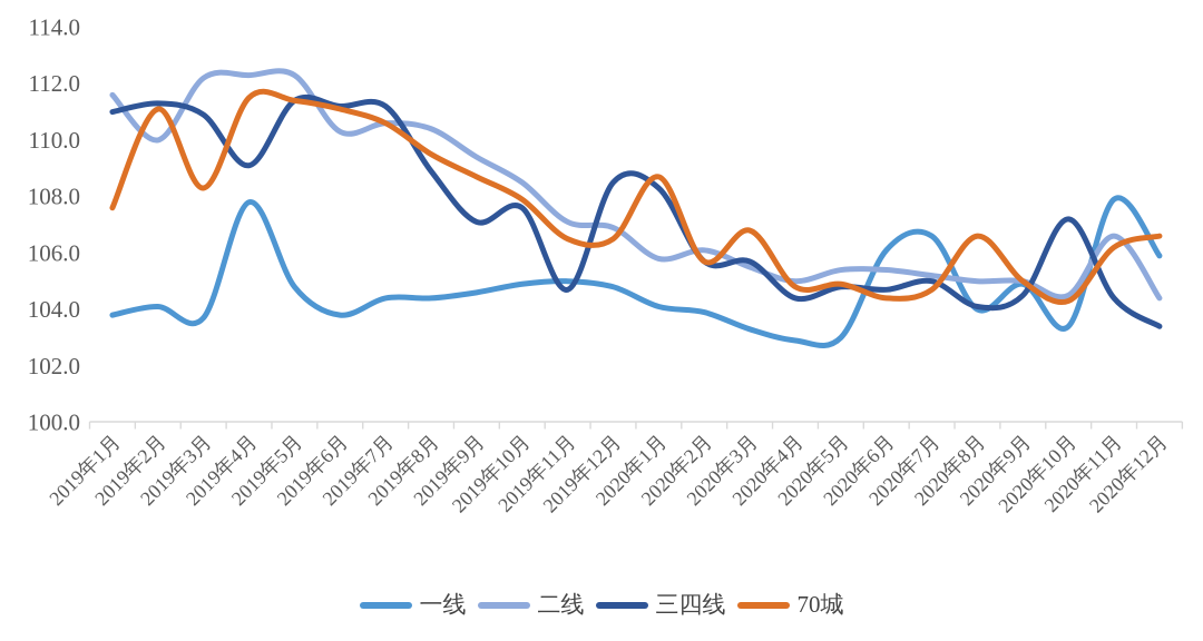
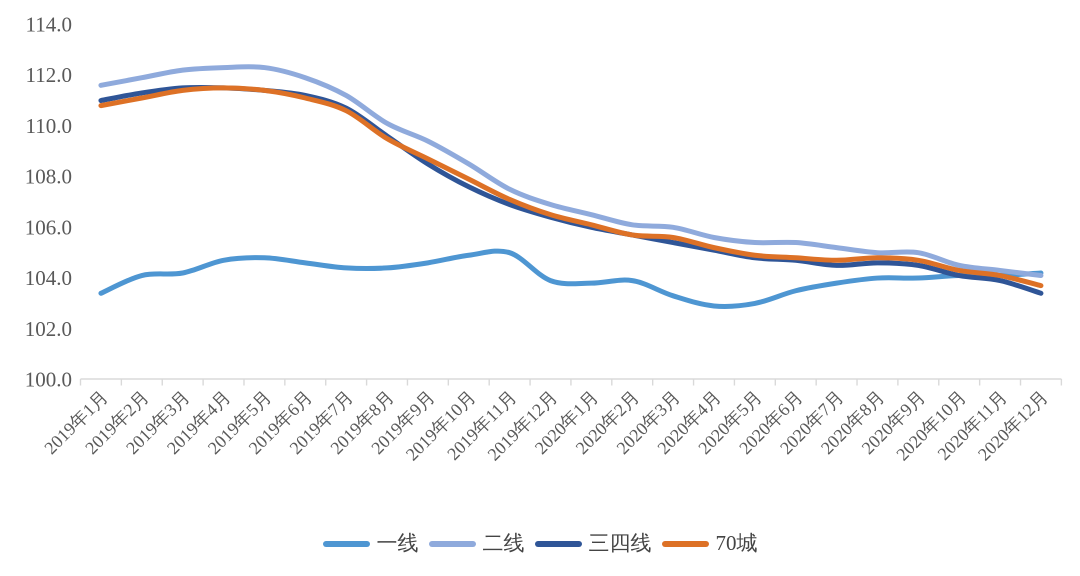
一线/2019年1月: 103.8 -> 103.4
70城/2019年1月: 107.6 -> 110.8
二线/2019年2月: 110.0 -> 111.9
一线/2019年3月: 103.7 -> 104.2
三四线/2019年3月: 110.9 -> 111.5
70城/2019年3月: 108.3 -> 111.4
一线/2019年4月: 107.8 -> 104.7
三四线/2019年4月: 109.1 -> 111.5
一线/2019年6月: 103.8 -> 104.6
二线/2019年6月: 110.3 -> 111.9
二线/2019年7月: 110.6 -> 111.2
三四线/2019年7月: 111.2 -> 110.7
二线/2019年8月: 110.4 -> 110.1
三四线/2019年8月: 108.9 -> 109.6
三四线/2019年9月: 107.1 -> 108.5
二线/2019年11月: 107.1 -> 107.5
三四线/2019年11月: 104.7 -> 106.9
70城/2019年11月: 106.5 -> 107.1
一线/2019年12月: 104.8 -> 103.9
三四线/2019年12月: 108.5 -> 106.4
一线/2020年1月: 104.1 -> 103.8
二线/2020年1月: 105.8 -> 106.5
三四线/2020年1月: 108.3 -> 106.0
70城/2020年1月: 108.7 -> 106.1
二线/2020年3月: 105.5 -> 106.0
三四线/2020年3月: 105.7 -> 105.4
70城/2020年3月: 106.8 -> 105.6
二线/2020年4月: 105.0 -> 105.6
三四线/2020年4月: 104.4 -> 105.1
70城/2020年4月: 104.8 -> 105.2
一线/2020年6月: 106.1 -> 103.5
70城/2020年6月: 104.4 -> 104.8
一线/2020年7月: 106.6 -> 103.8
三四线/2020年7月: 105.0 -> 104.5
三四线/2020年8月: 104.1 -> 104.6
70城/2020年8月: 106.6 -> 104.8
一线/2020年9月: 104.9 -> 104.0
70城/2020年9月: 105.0 -> 104.7
一线/2020年10月: 103.4 -> 104.1
三四线/2020年10月: 107.2 -> 104.1
一线/2020年11月: 107.9 -> 104.1
二线/2020年11月: 106.6 -> 104.3
三四线/2020年11月: 104.4 -> 103.9
70城/2020年11月: 106.2 -> 104.1
一线/2020年12月: 105.9 -> 104.2
二线/2020年12月: 104.4 -> 104.1
70城/2020年12月: 106.6 -> 103.7
